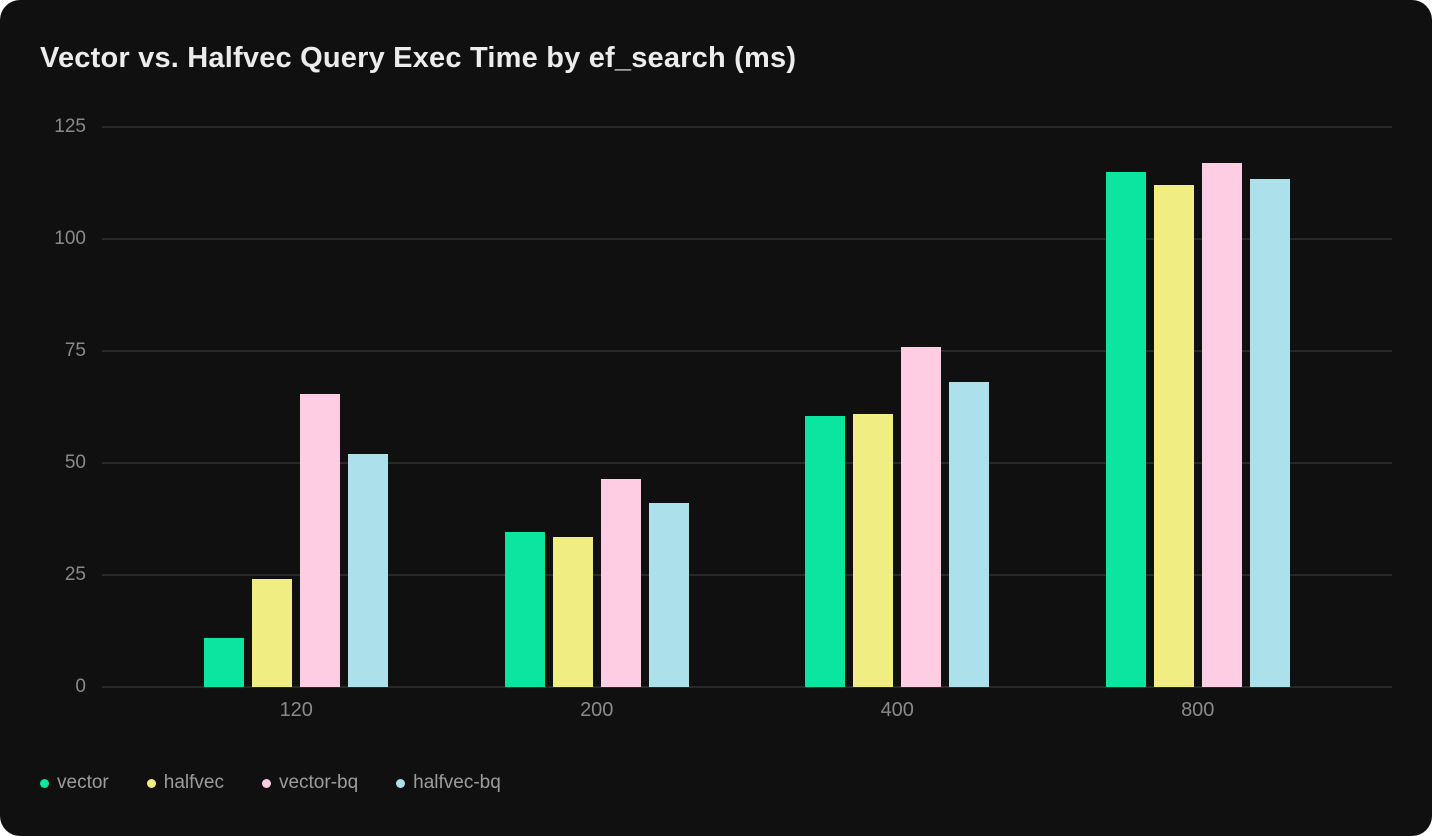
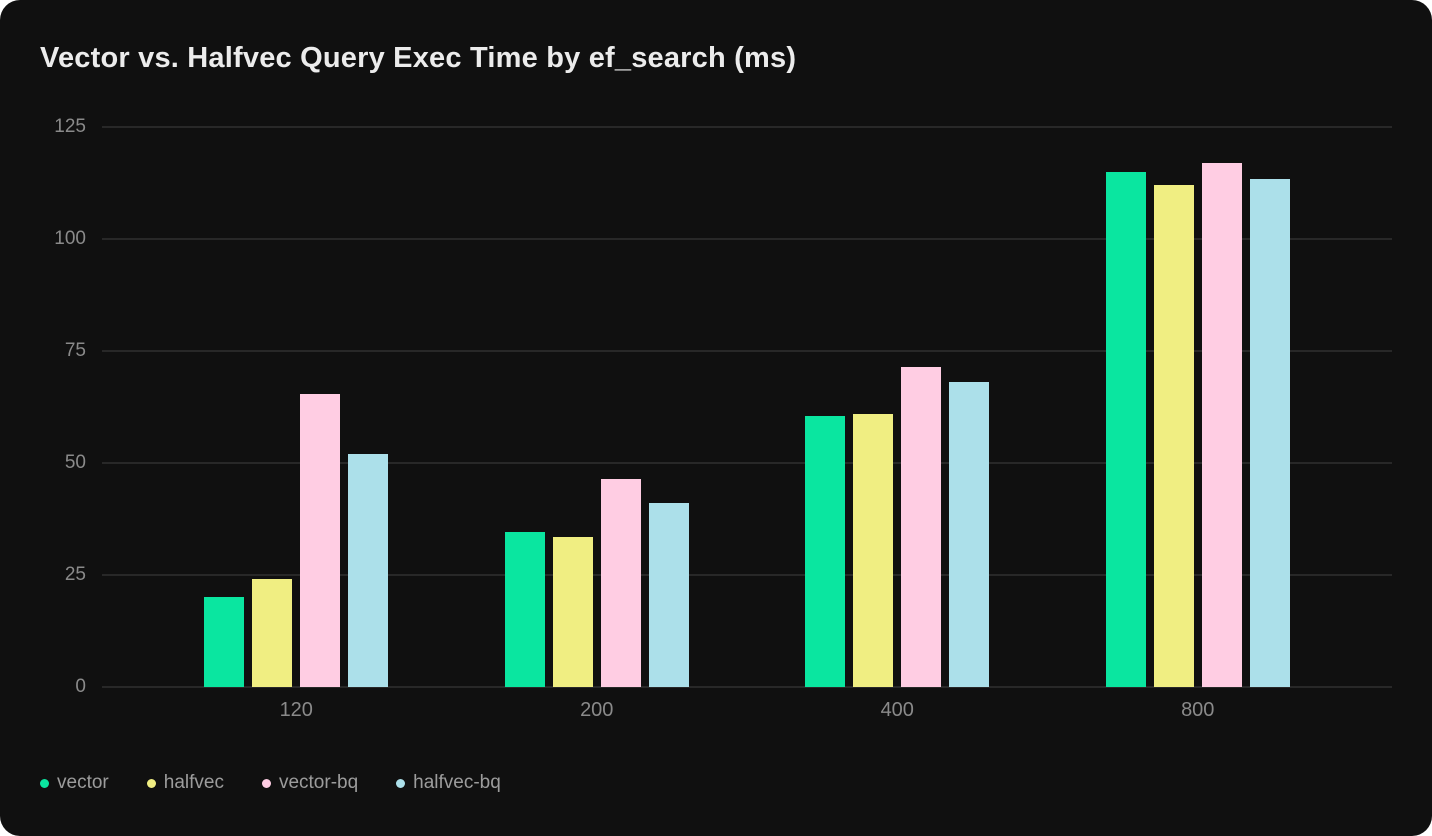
vector/120: 11 -> 20
vector-bq/400: 76 -> 72
